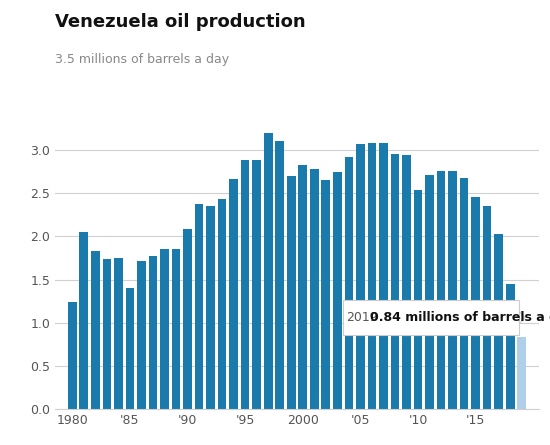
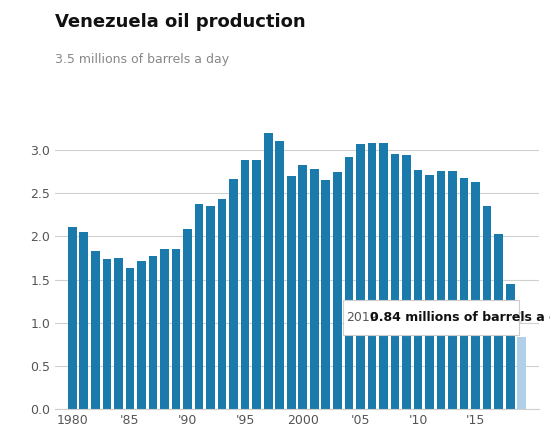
1980: 1.24 -> 2.11
'85: 1.40 -> 1.64
'10: 2.54 -> 2.77
'15: 2.46 -> 2.63
